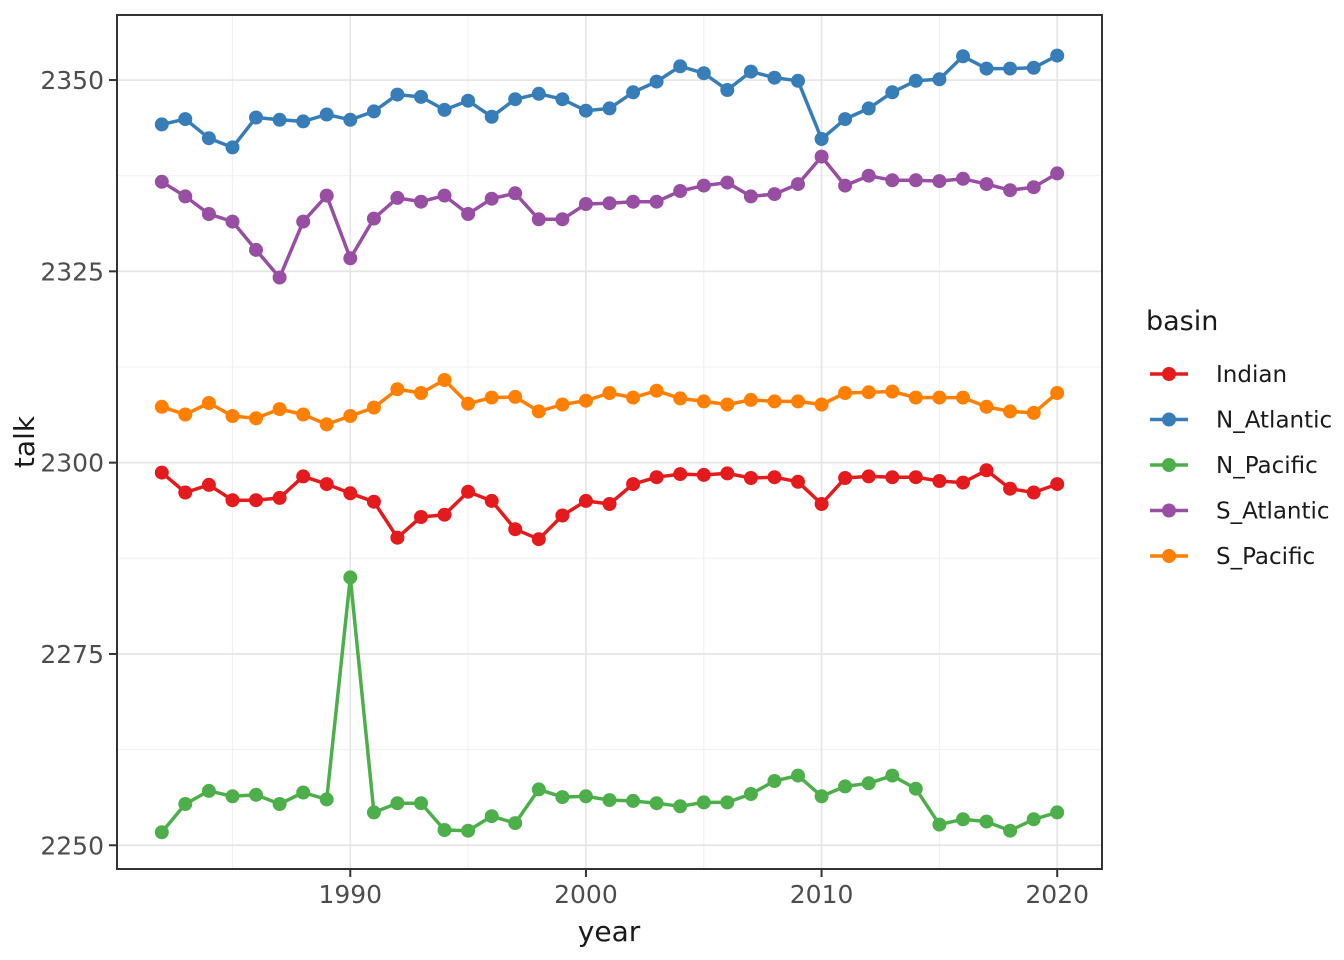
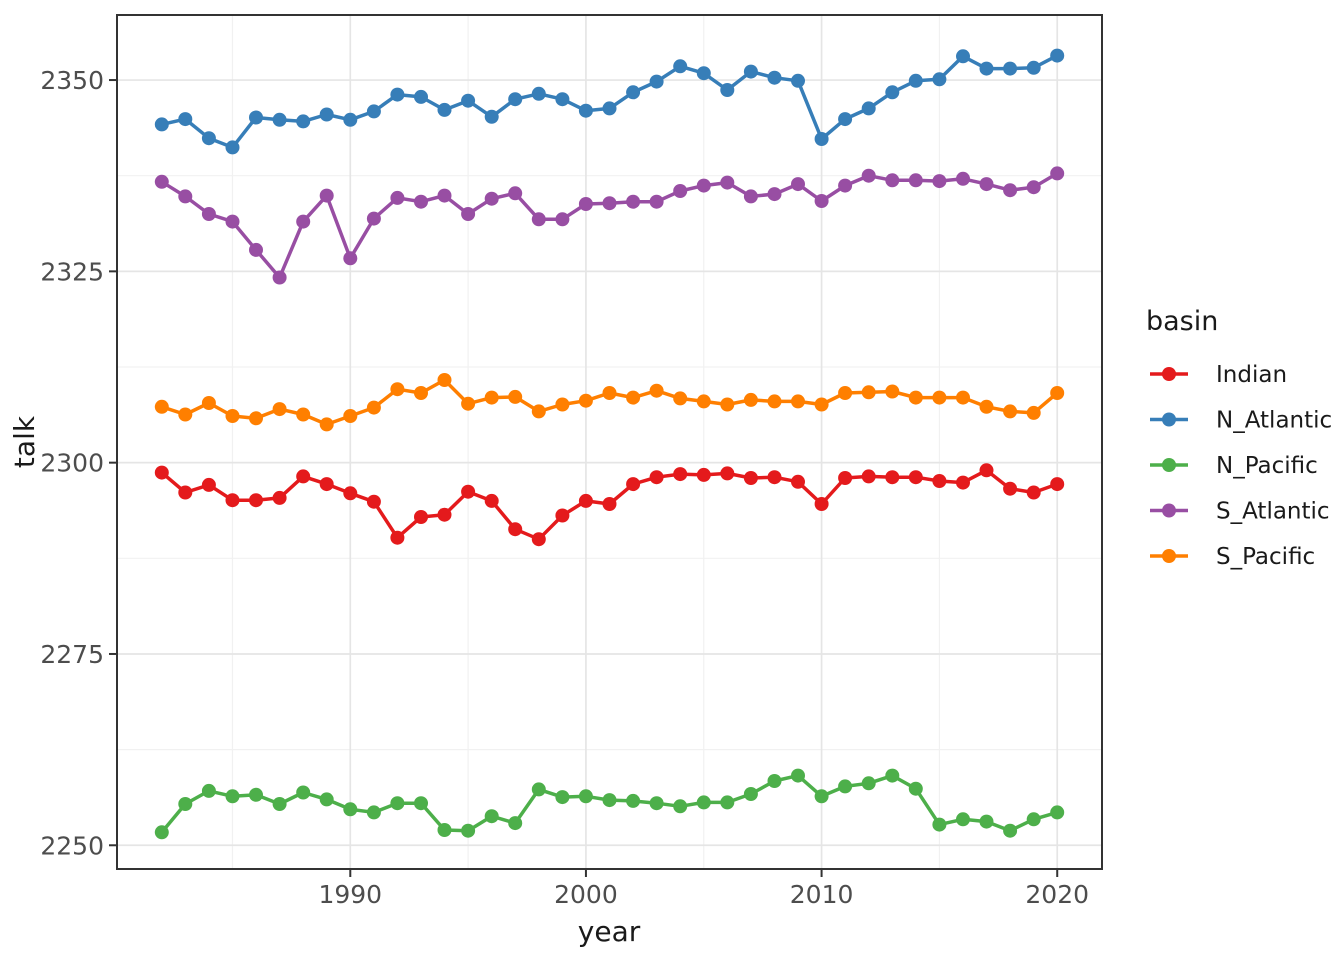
N_Pacific/1990: 2285 -> 2255
S_Atlantic/2010: 2340 -> 2334
